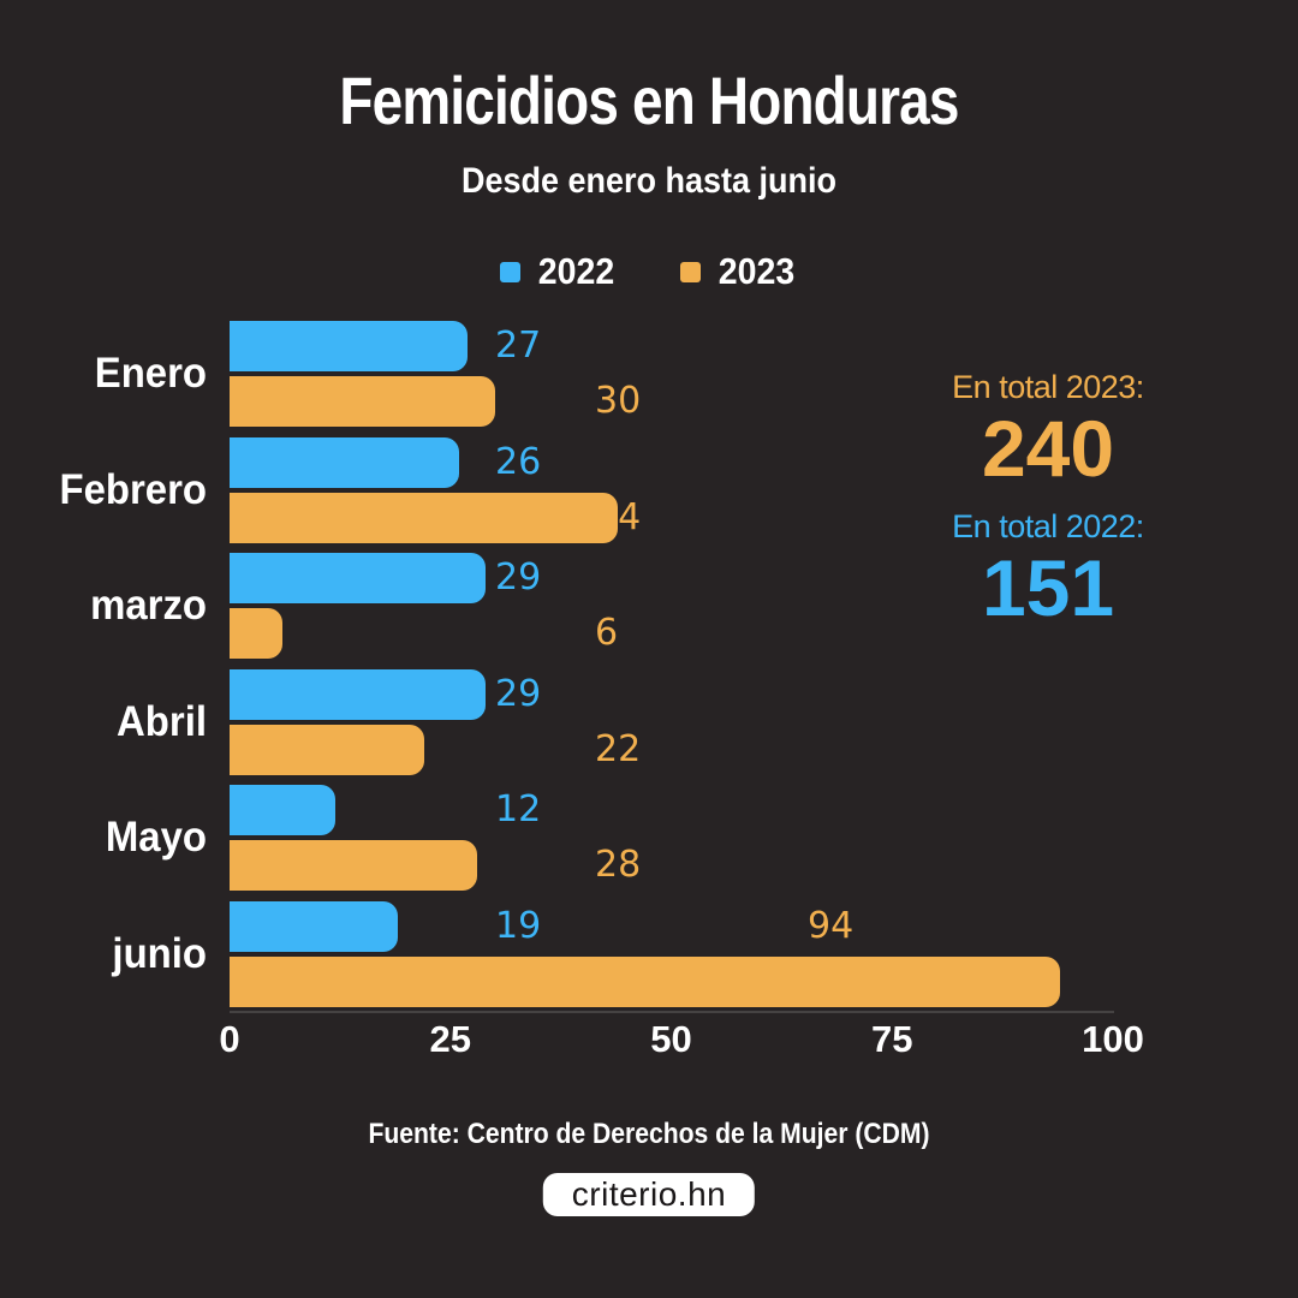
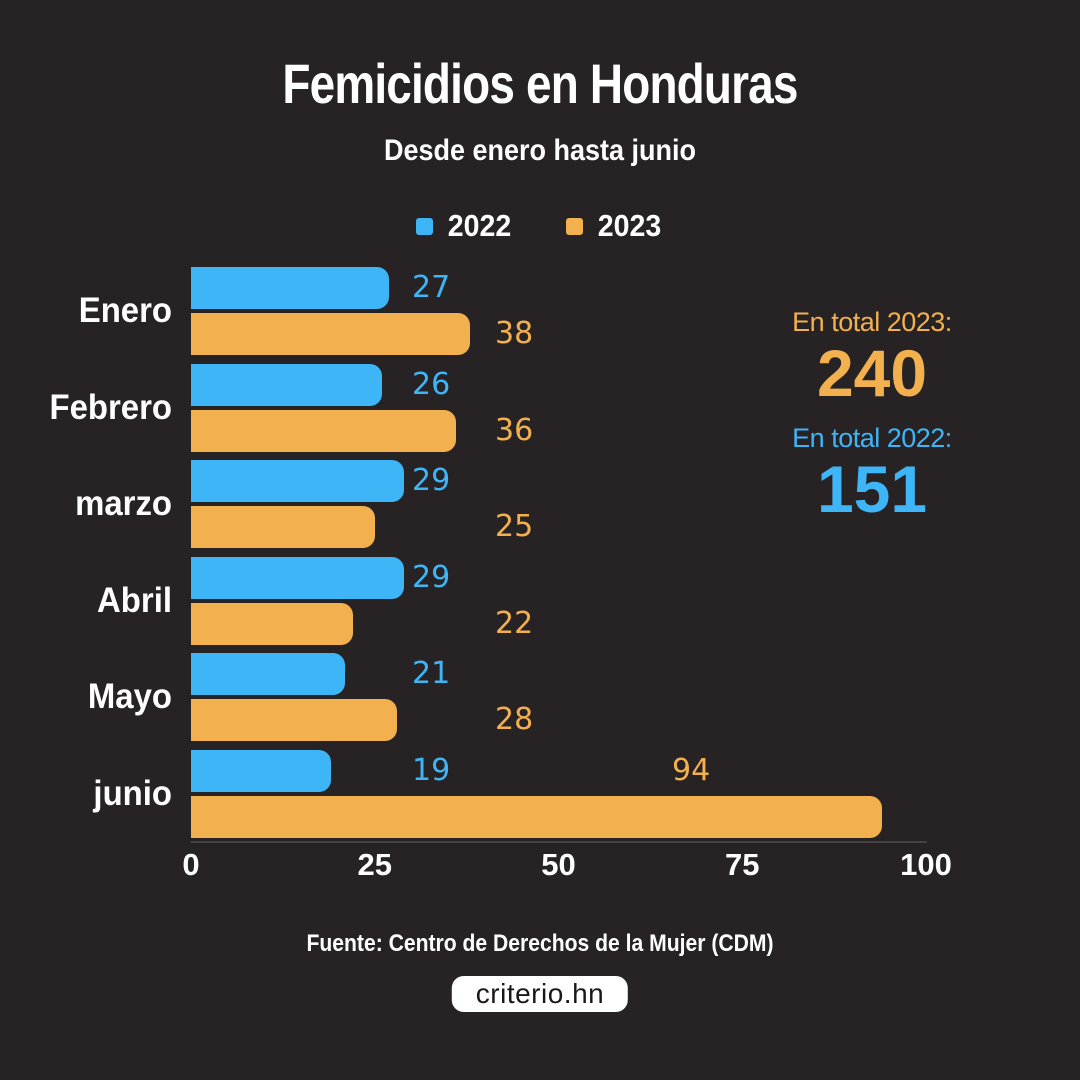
2023/Enero: 30 -> 38
2023/Febrero: 44 -> 36
2023/marzo: 6 -> 25
2022/Mayo: 12 -> 21
